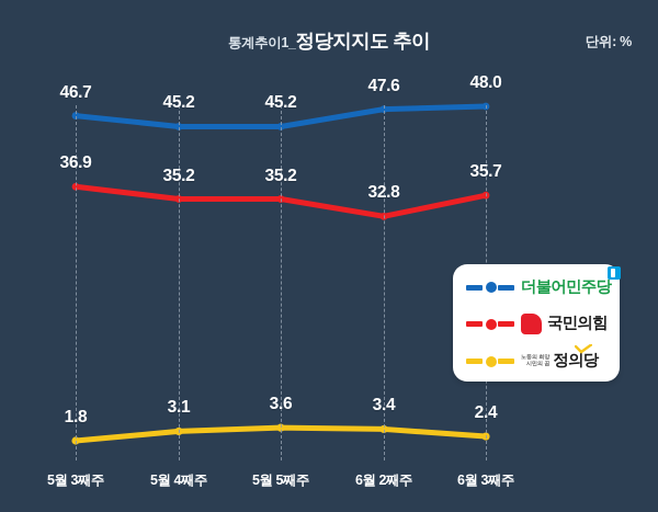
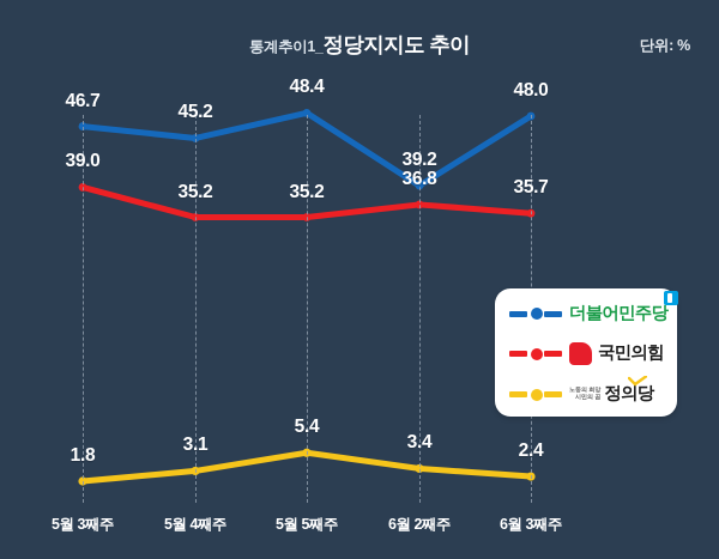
국민의힘/5월 3째주: 36.9 -> 39.0
더불어민주당/5월 5째주: 45.2 -> 48.4
정의당/5월 5째주: 3.6 -> 5.4
더불어민주당/6월 2째주: 47.6 -> 39.2
국민의힘/6월 2째주: 32.8 -> 36.8
